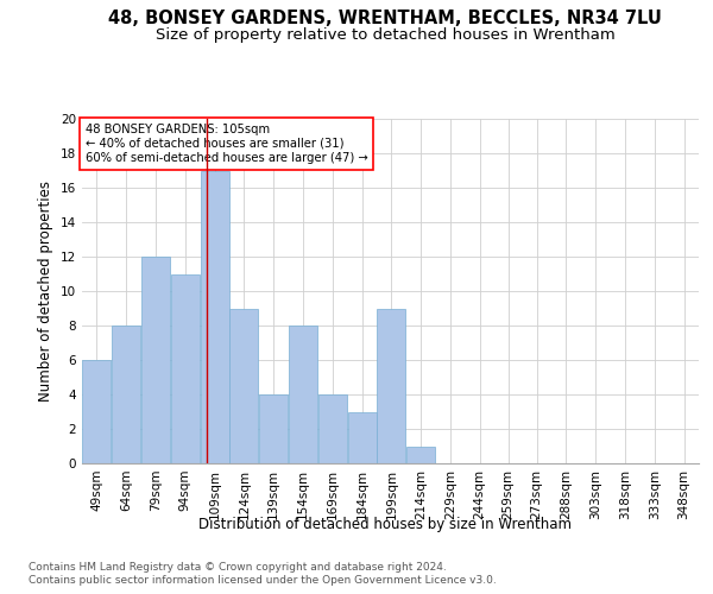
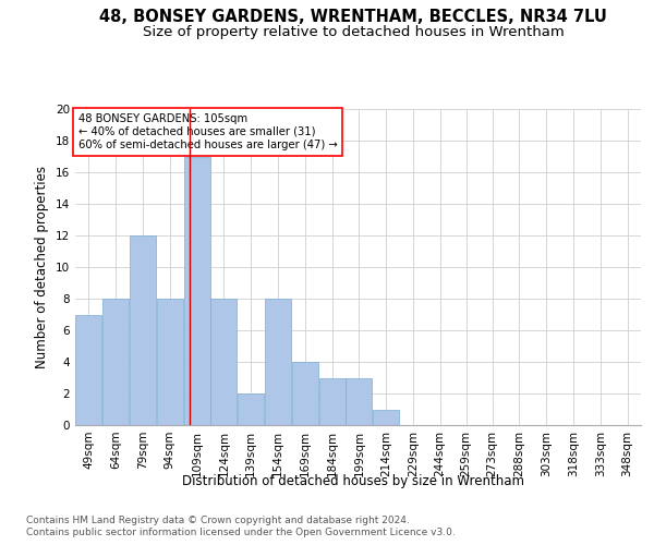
49sqm: 6 -> 7
94sqm: 11 -> 8
124sqm: 9 -> 8
139sqm: 4 -> 2
199sqm: 9 -> 3
